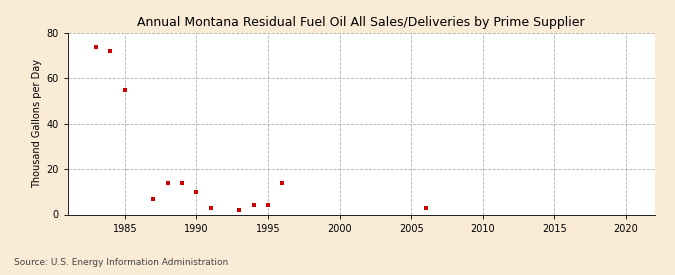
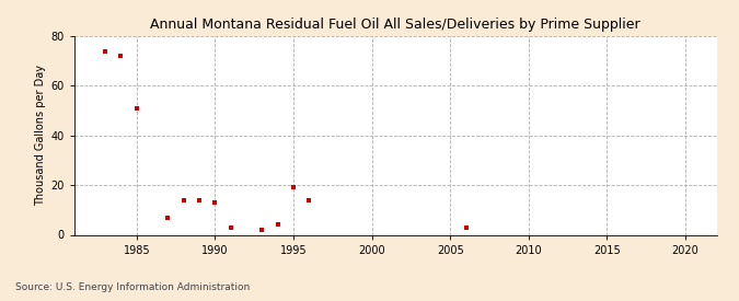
1985: 55 -> 51
1990: 10 -> 13
1995: 4 -> 19
